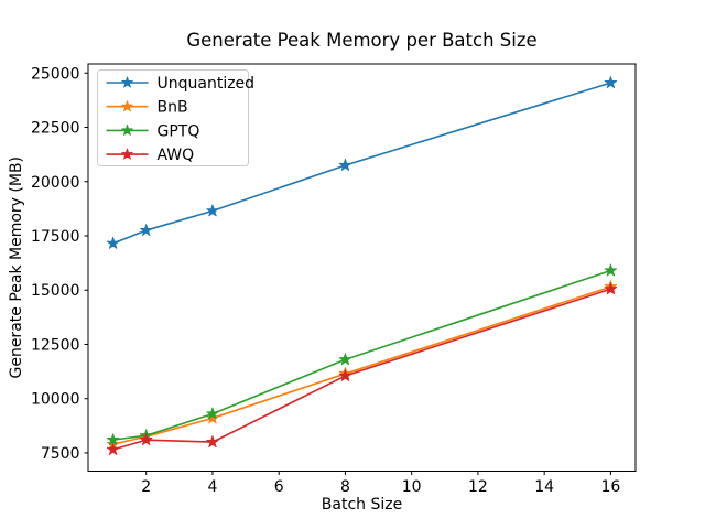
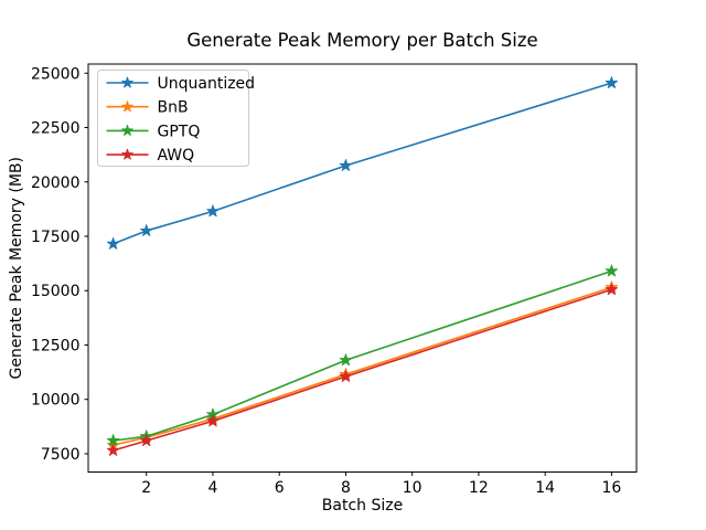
AWQ/4: 8000 -> 9000
